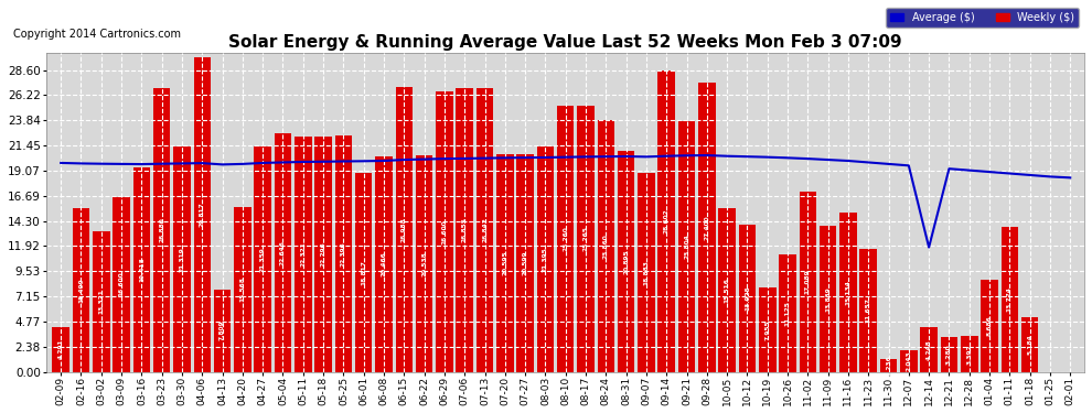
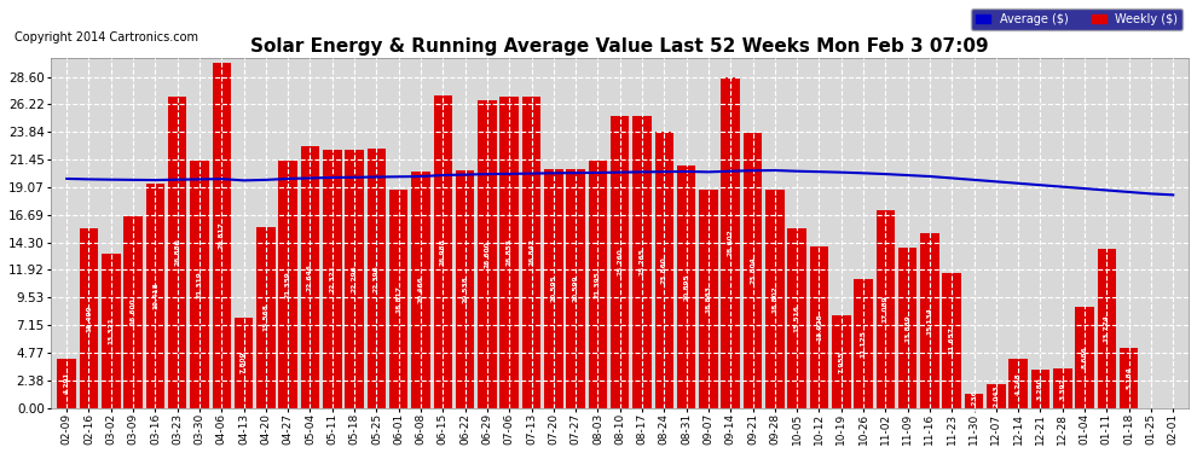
Weekly ($)/09-28: 27.4 -> 18.8
Average ($)/12-14: 11.8 -> 19.4
